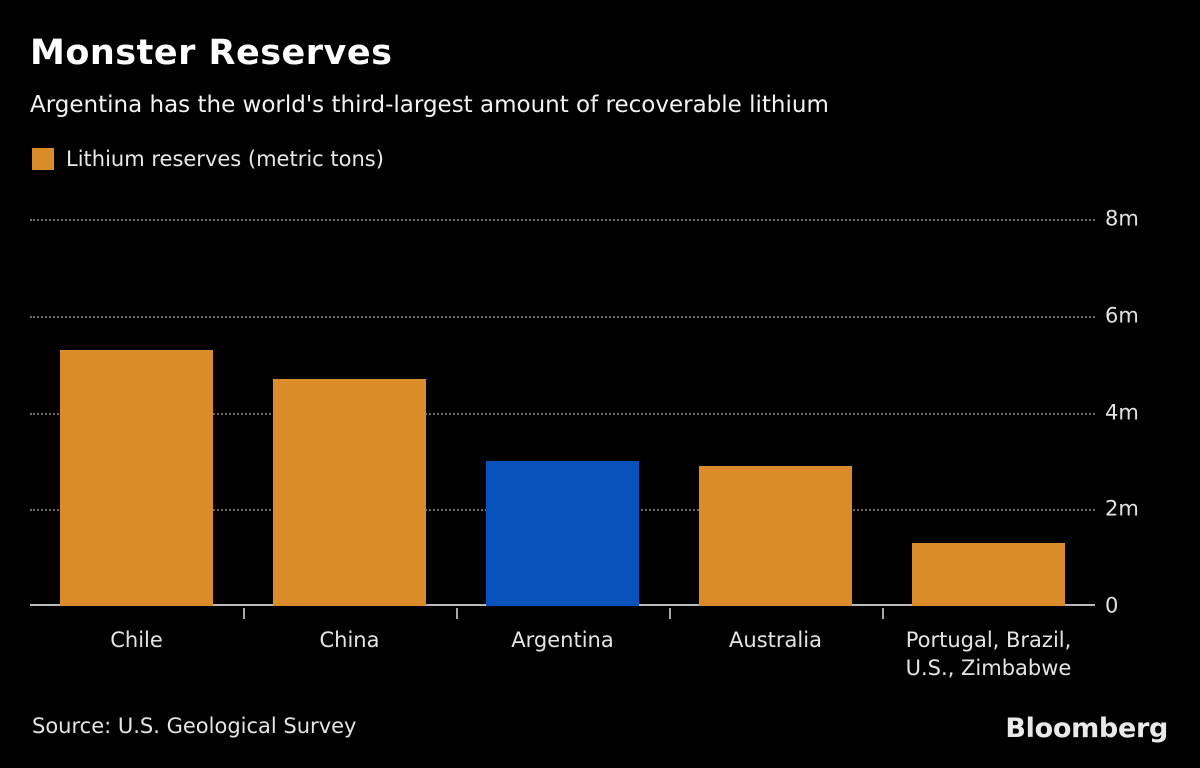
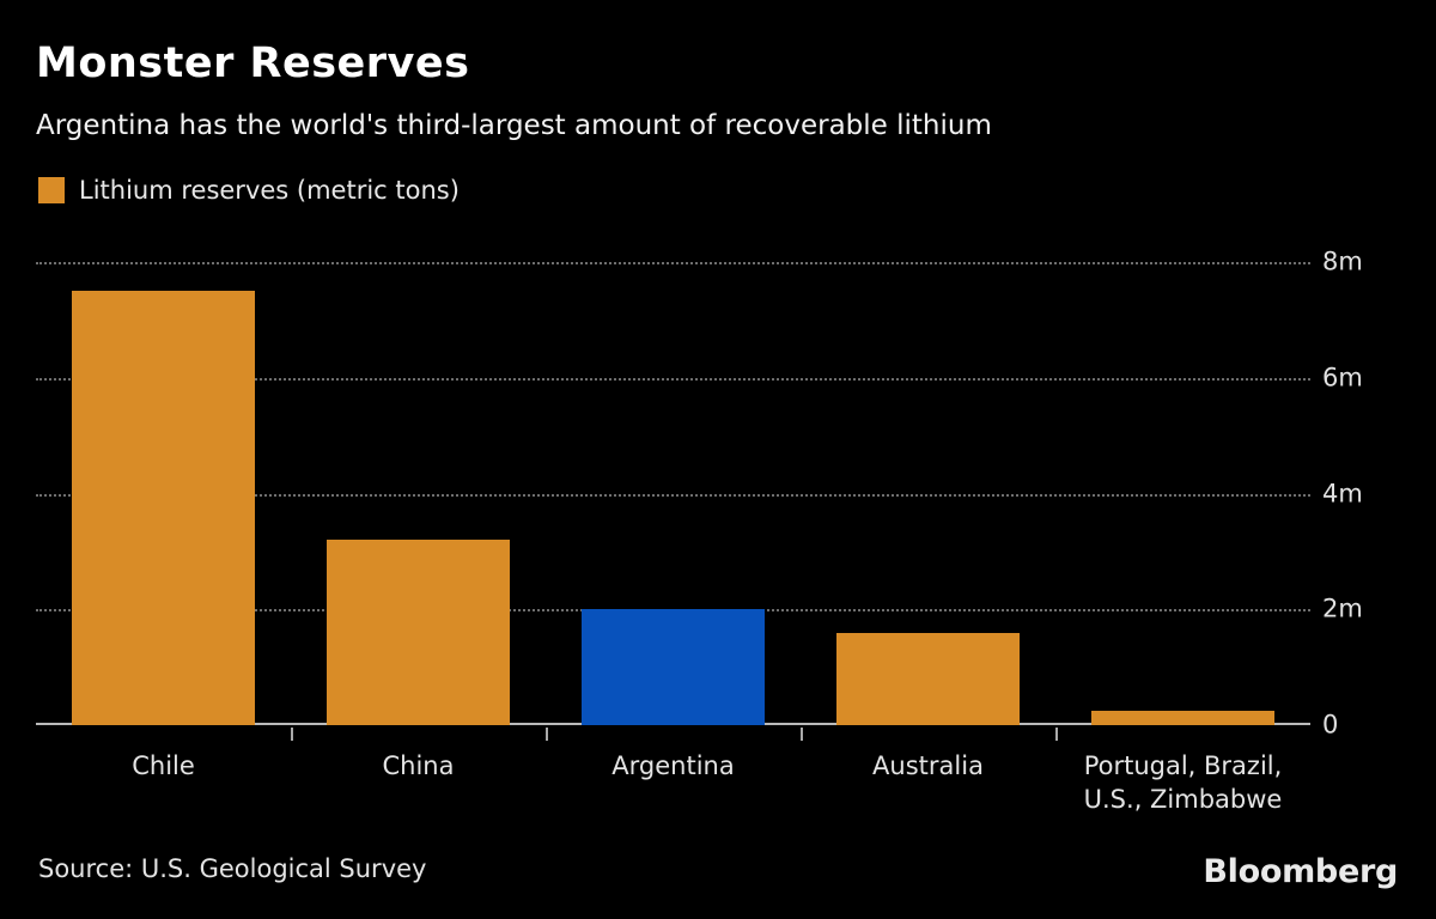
Chile: 5.3m -> 7.5m
China: 4.7m -> 3.2m
Argentina: 3.0m -> 2.0m
Australia: 2.9m -> 1.6m
Portugal, Brazil, U.S., Zimbabwe: 1.3m -> 0.2m
